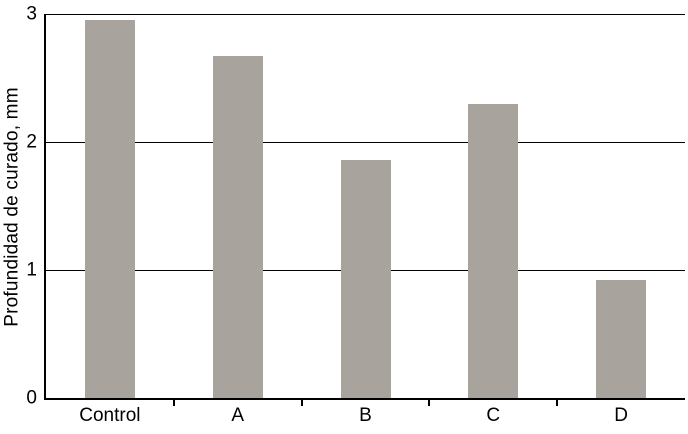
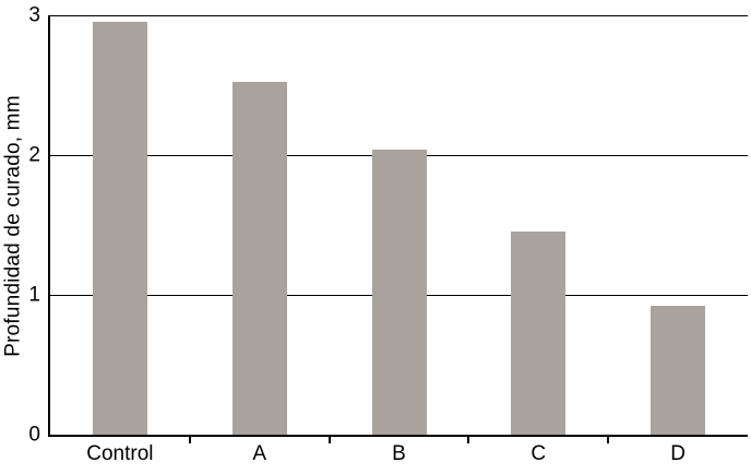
A: 2.67 -> 2.52
B: 1.86 -> 2.04
C: 2.30 -> 1.45
